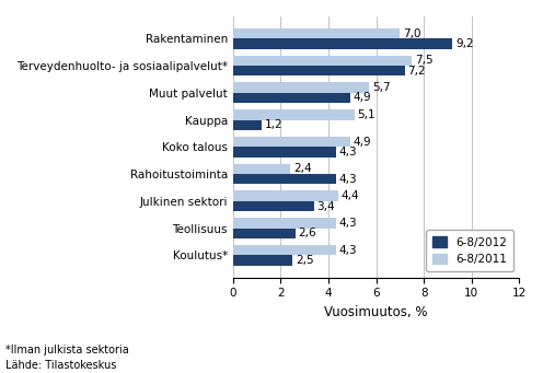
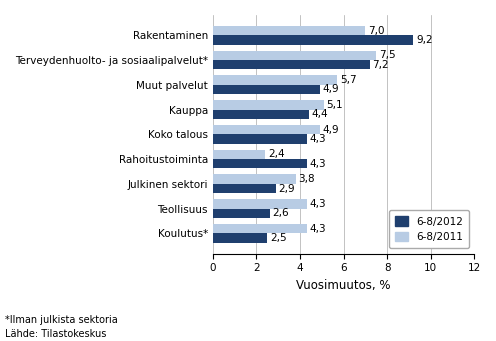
6-8/2012/Kauppa: 1,2 -> 4,4
6-8/2011/Julkinen sektori: 4,4 -> 3,8
6-8/2012/Julkinen sektori: 3,4 -> 2,9
